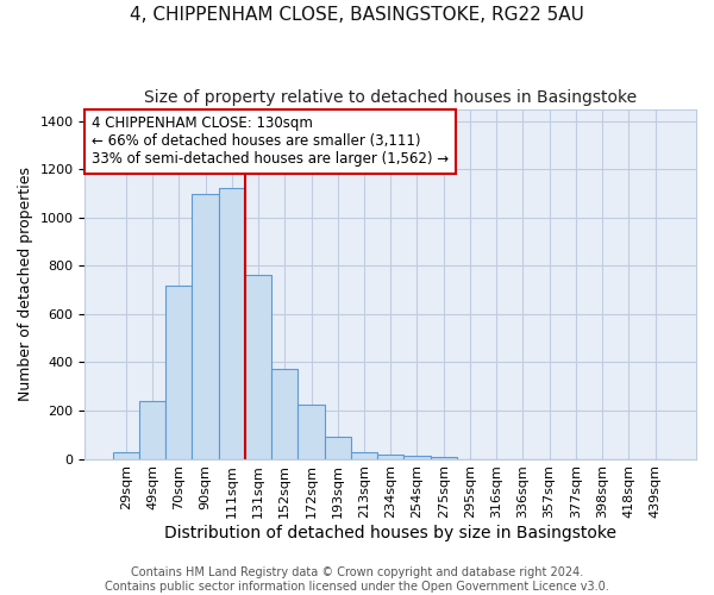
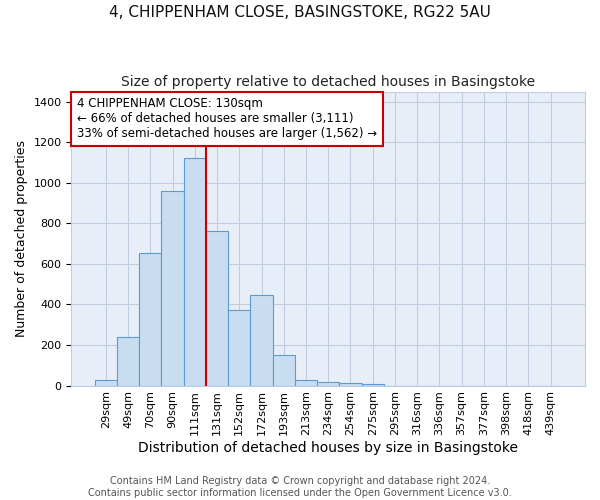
70sqm: 720 -> 655
90sqm: 1100 -> 960
172sqm: 225 -> 445
193sqm: 90 -> 150
